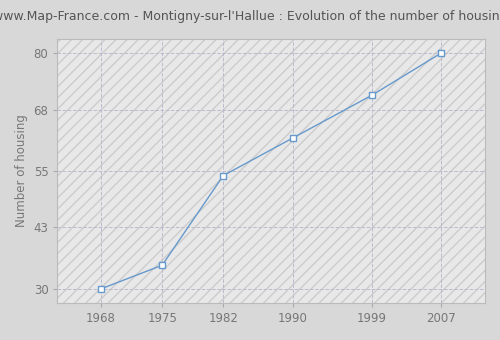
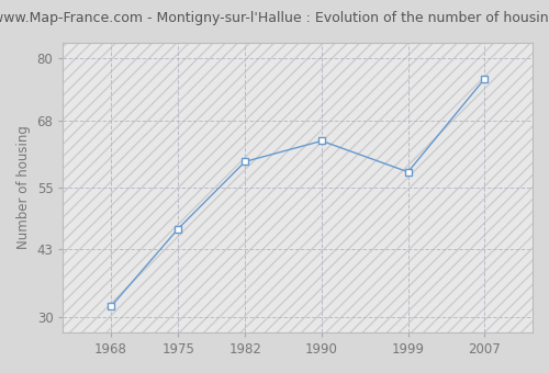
1968: 30 -> 32
1975: 35 -> 47
1982: 54 -> 60
1990: 62 -> 64
1999: 71 -> 58
2007: 80 -> 76
